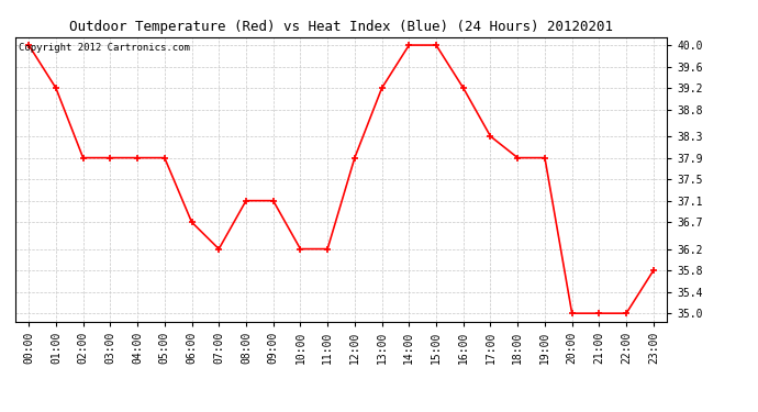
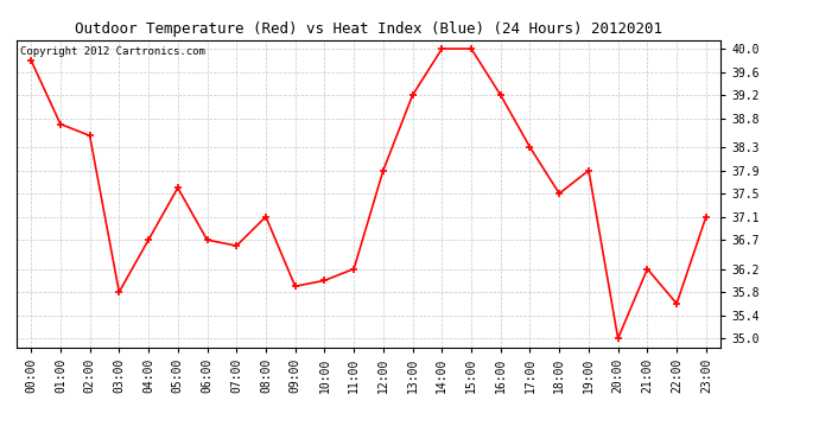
00:00: 40.0 -> 39.8
01:00: 39.2 -> 38.7
02:00: 37.9 -> 38.5
03:00: 37.9 -> 35.8
04:00: 37.9 -> 36.7
05:00: 37.9 -> 37.6
07:00: 36.2 -> 36.6
09:00: 37.1 -> 35.9
10:00: 36.2 -> 36.0
18:00: 37.9 -> 37.5
21:00: 35.0 -> 36.2
22:00: 35.0 -> 35.6
23:00: 35.8 -> 37.1
